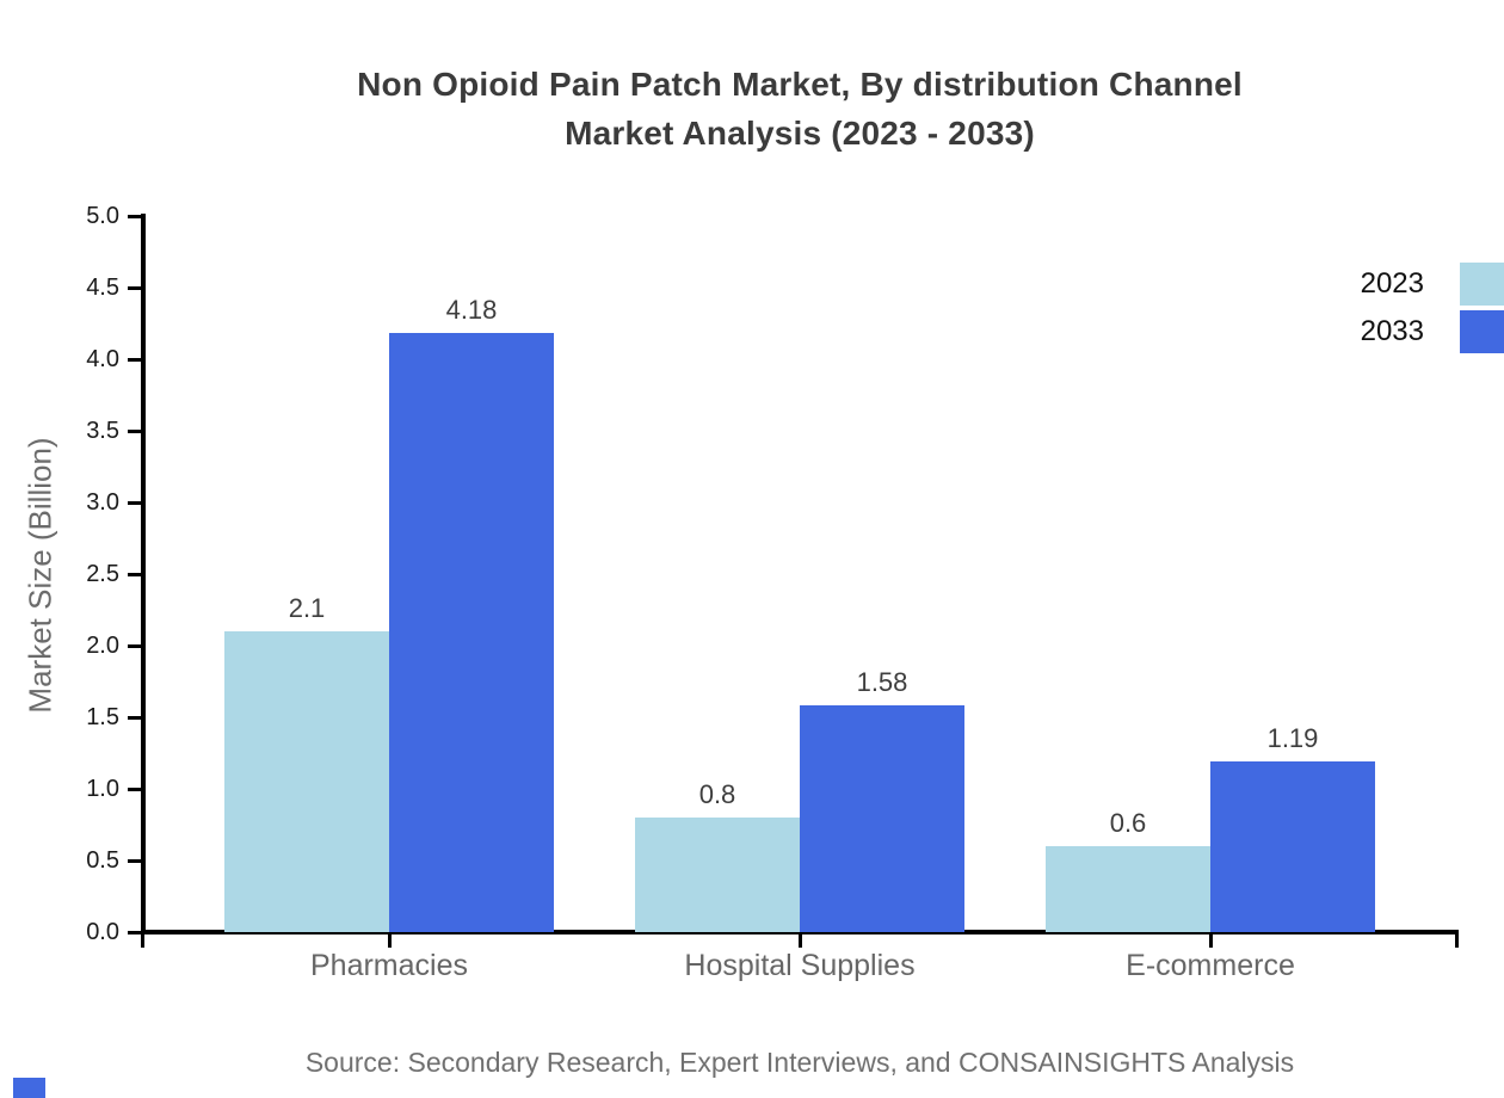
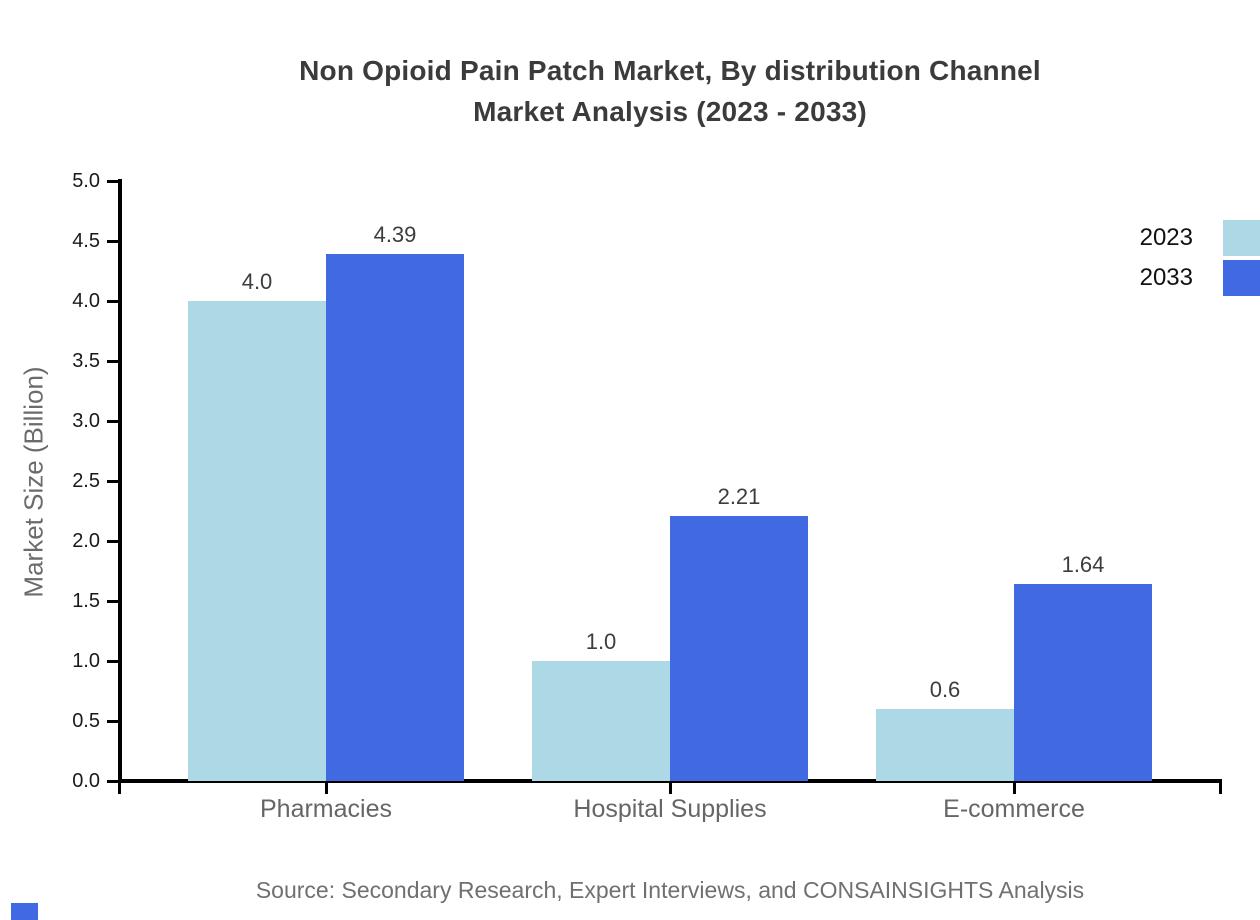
2023/Pharmacies: 2.1 -> 4.0
2033/Pharmacies: 4.18 -> 4.39
2023/Hospital Supplies: 0.8 -> 1.0
2033/Hospital Supplies: 1.58 -> 2.21
2033/E-commerce: 1.19 -> 1.64
